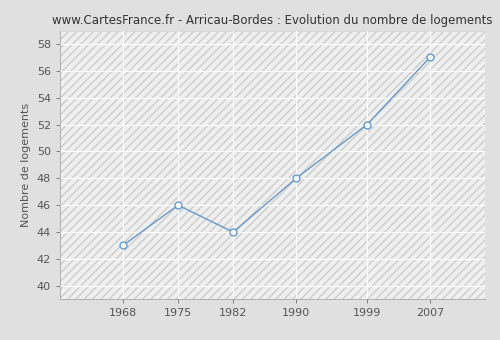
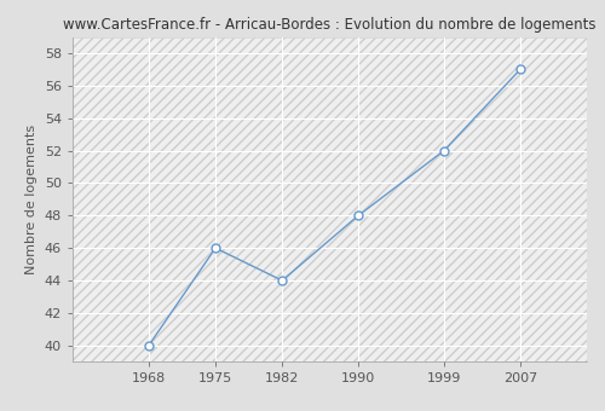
1968: 43 -> 40
